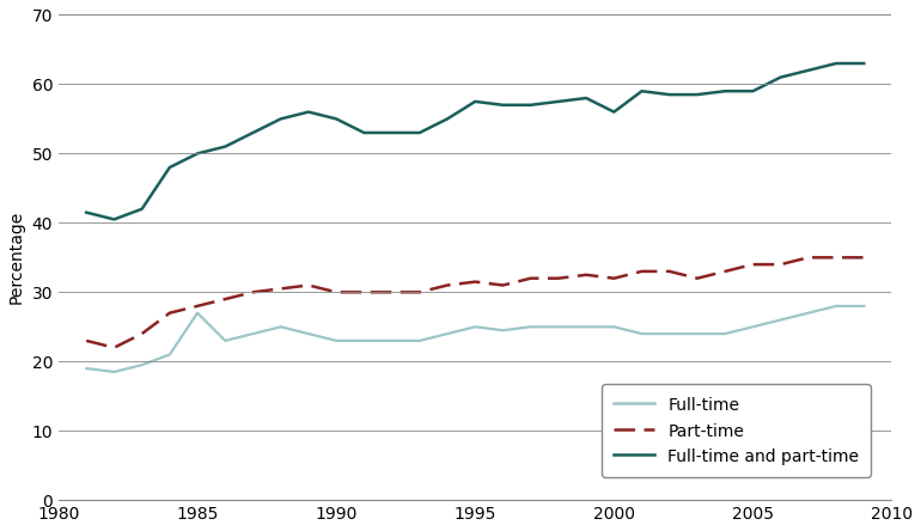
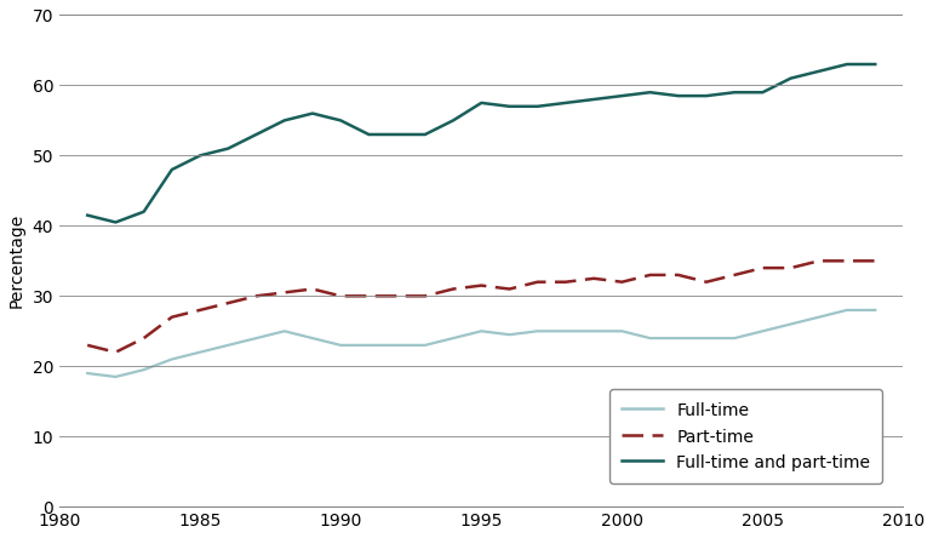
Full-time/1985: 27.0 -> 22.0
Full-time and part-time/2000: 56.0 -> 58.5
